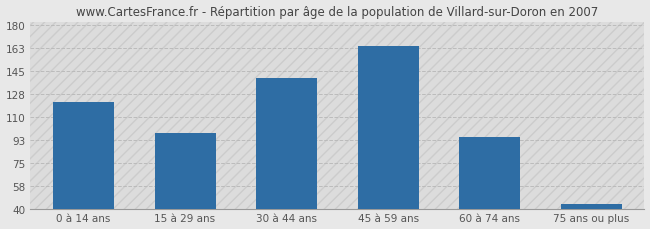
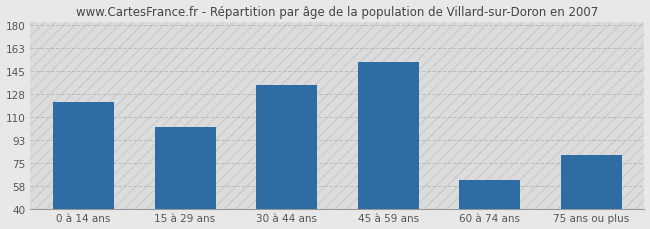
15 à 29 ans: 98 -> 103
30 à 44 ans: 140 -> 135
45 à 59 ans: 164 -> 152
60 à 74 ans: 95 -> 62
75 ans ou plus: 44 -> 81
